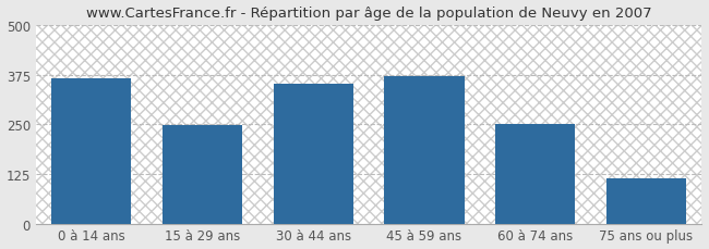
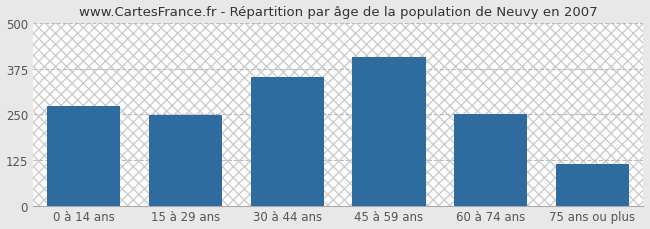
0 à 14 ans: 365 -> 272
45 à 59 ans: 370 -> 408
